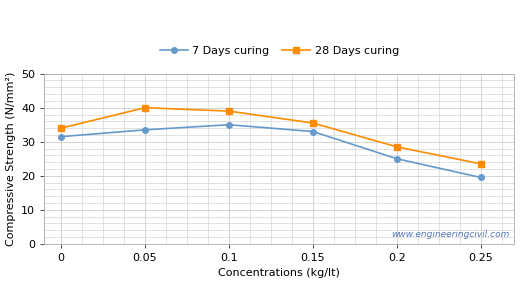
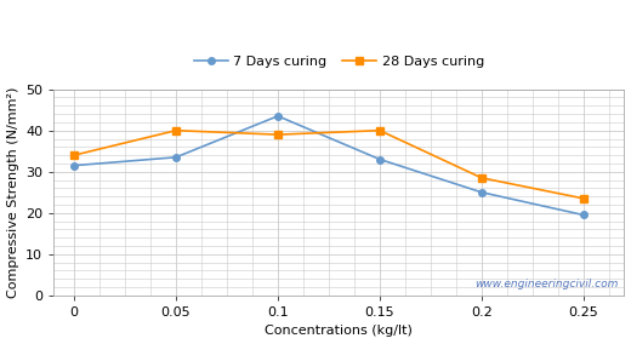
7 Days curing/0.1: 35.0 -> 43.5
28 Days curing/0.15: 35.5 -> 40.0
